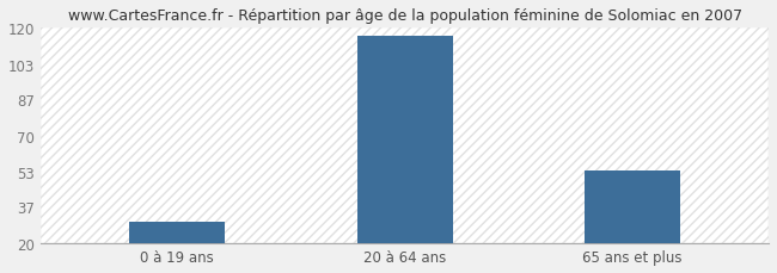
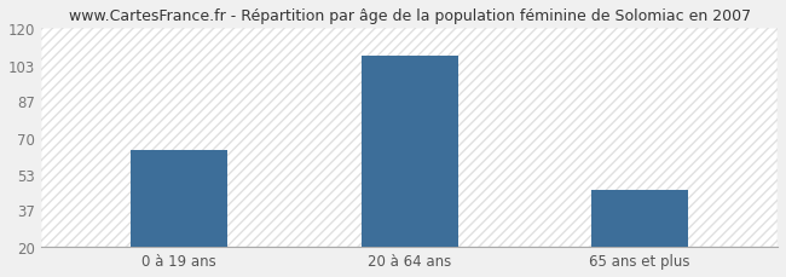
0 à 19 ans: 30 -> 64
20 à 64 ans: 116 -> 107
65 ans et plus: 54 -> 46
